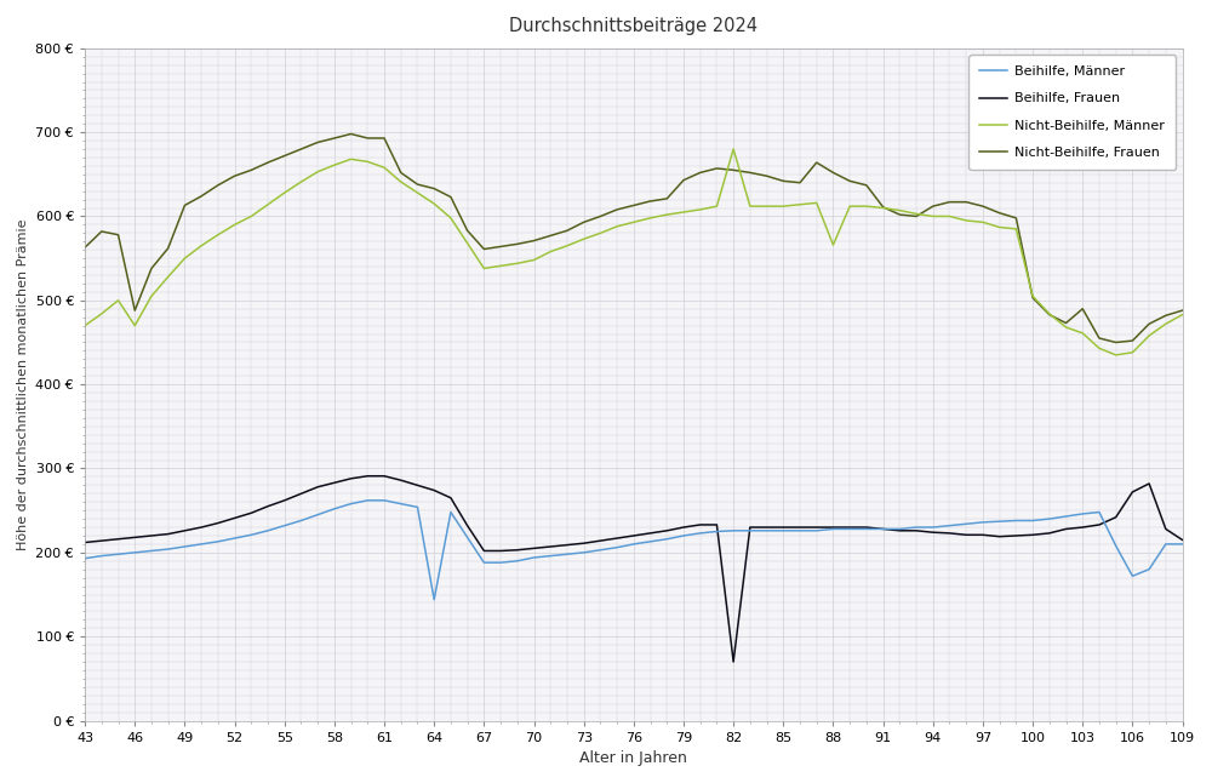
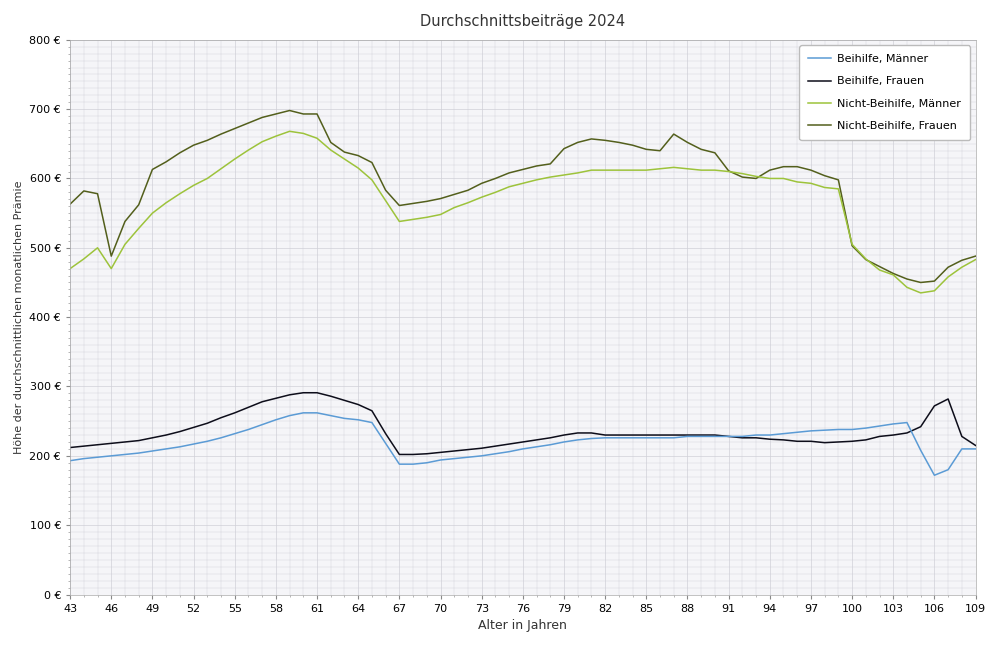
Beihilfe, Männer/64: 144 € -> 252 €
Beihilfe, Frauen/82: 70 € -> 230 €
Nicht-Beihilfe, Männer/82: 680 € -> 612 €
Nicht-Beihilfe, Männer/88: 566 € -> 614 €
Nicht-Beihilfe, Frauen/103: 490 € -> 463 €
